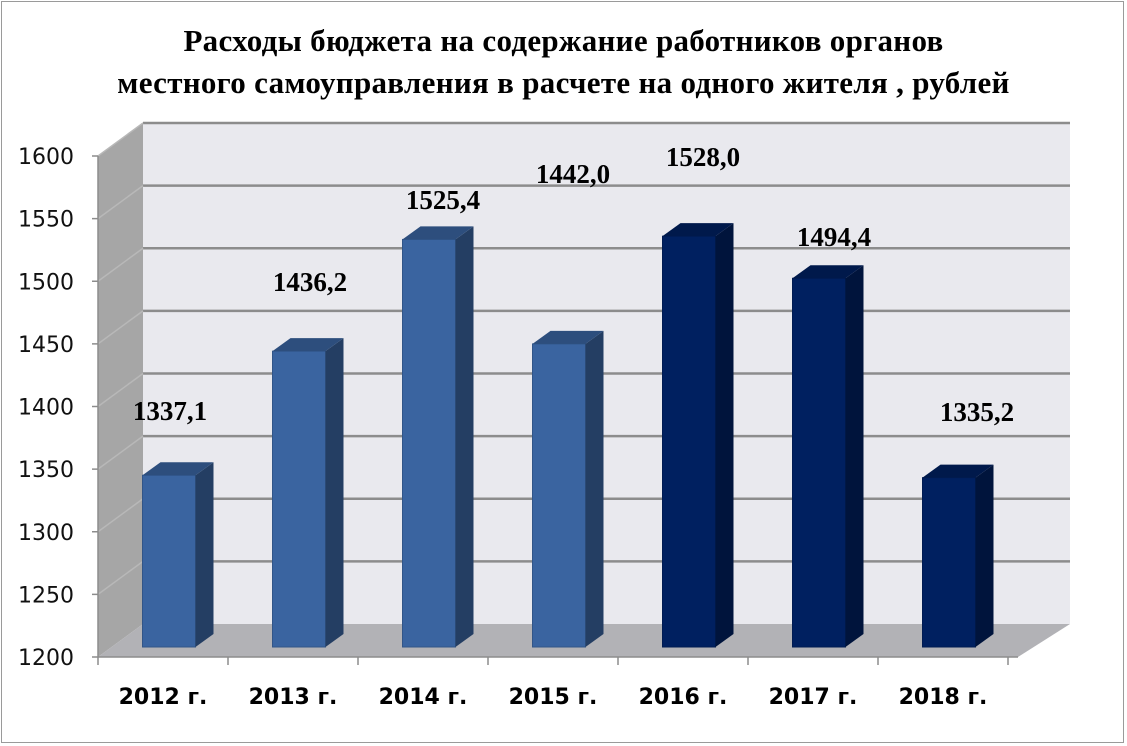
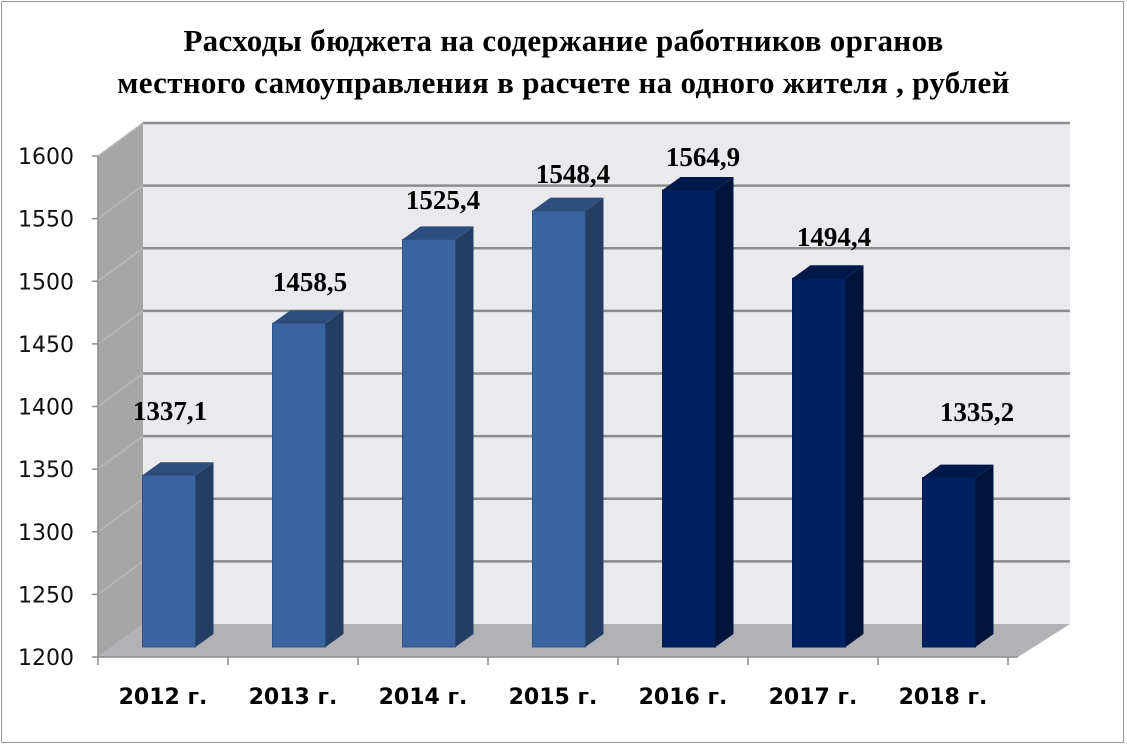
2013 г.: 1436,2 -> 1458,5
2015 г.: 1442,0 -> 1548,4
2016 г.: 1528,0 -> 1564,9
